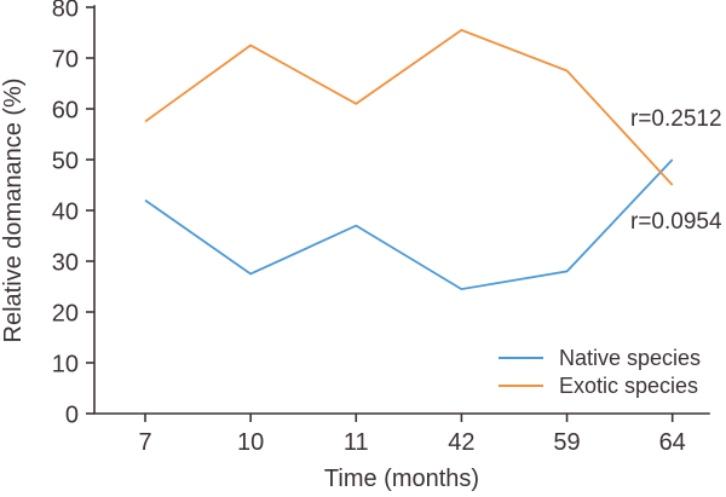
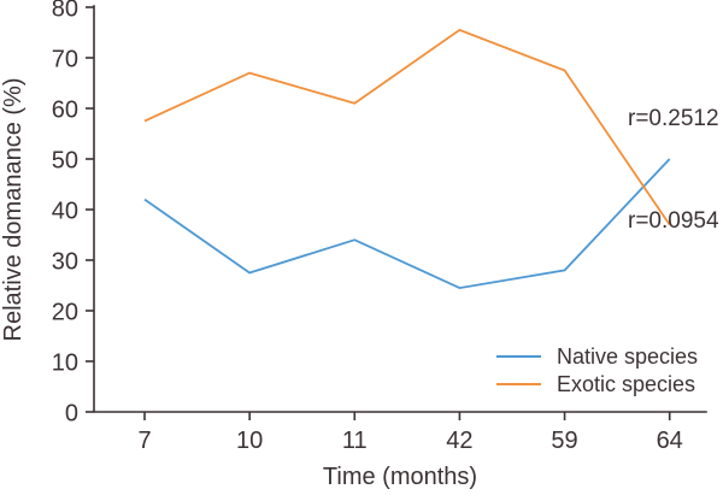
Exotic species/10: 72 -> 67
Native species/11: 37 -> 34
Exotic species/64: 45 -> 37
